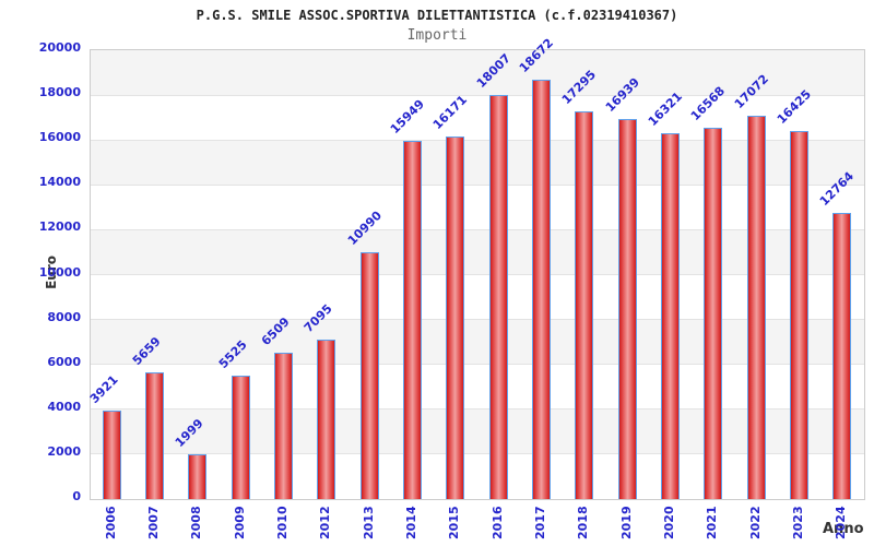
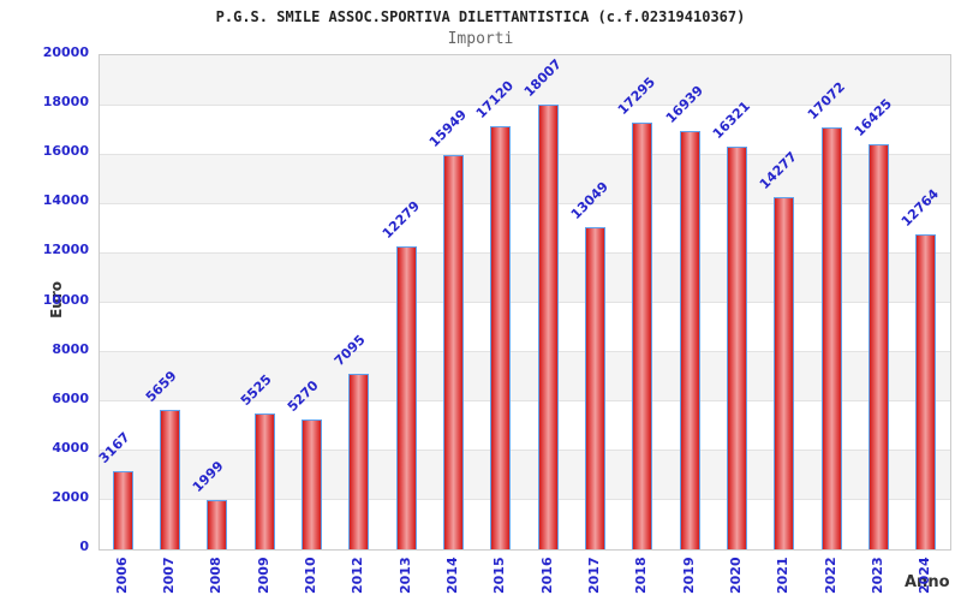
2006: 3921 -> 3167
2010: 6509 -> 5270
2013: 10990 -> 12279
2015: 16171 -> 17120
2017: 18672 -> 13049
2021: 16568 -> 14277
